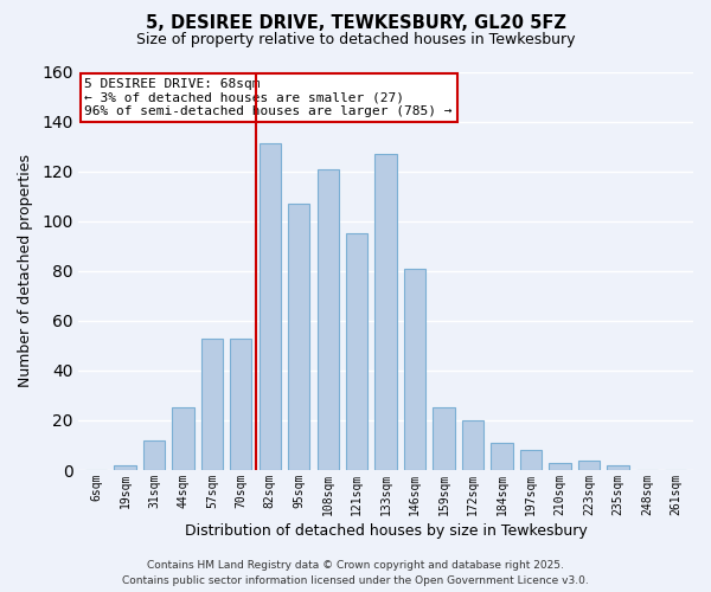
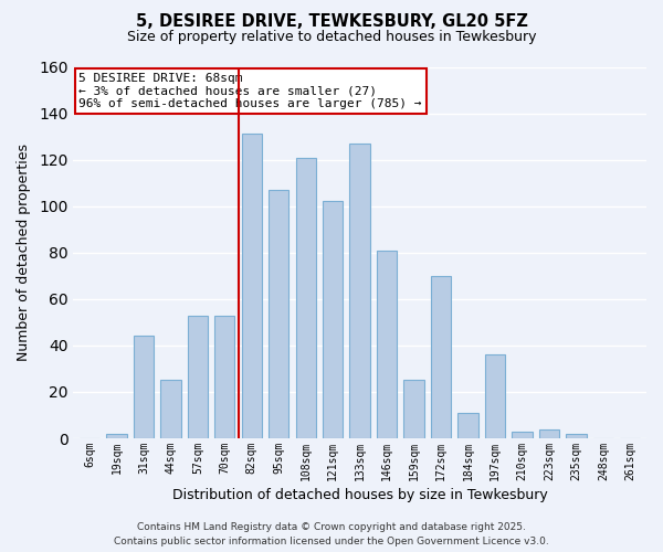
31sqm: 12 -> 44
121sqm: 95 -> 102
172sqm: 20 -> 70
197sqm: 8 -> 36
